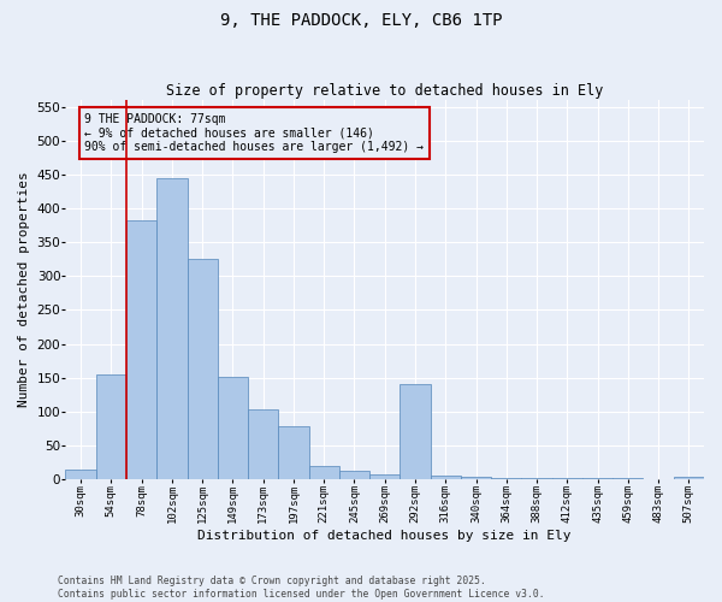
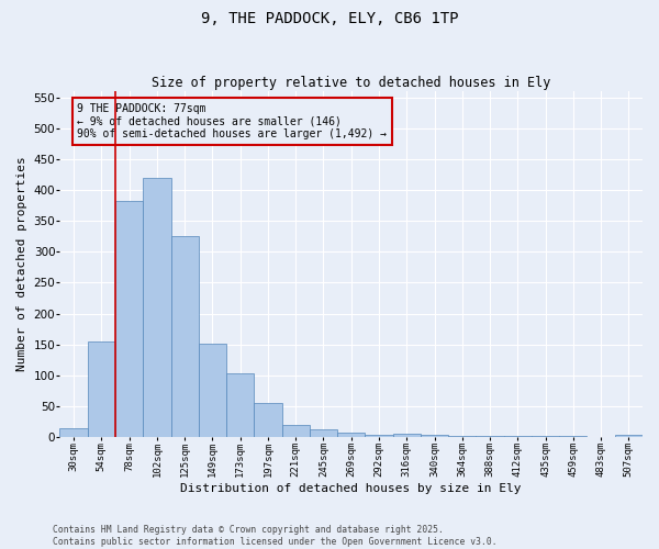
102sqm: 444 -> 420
197sqm: 78 -> 55
292sqm: 140 -> 4
